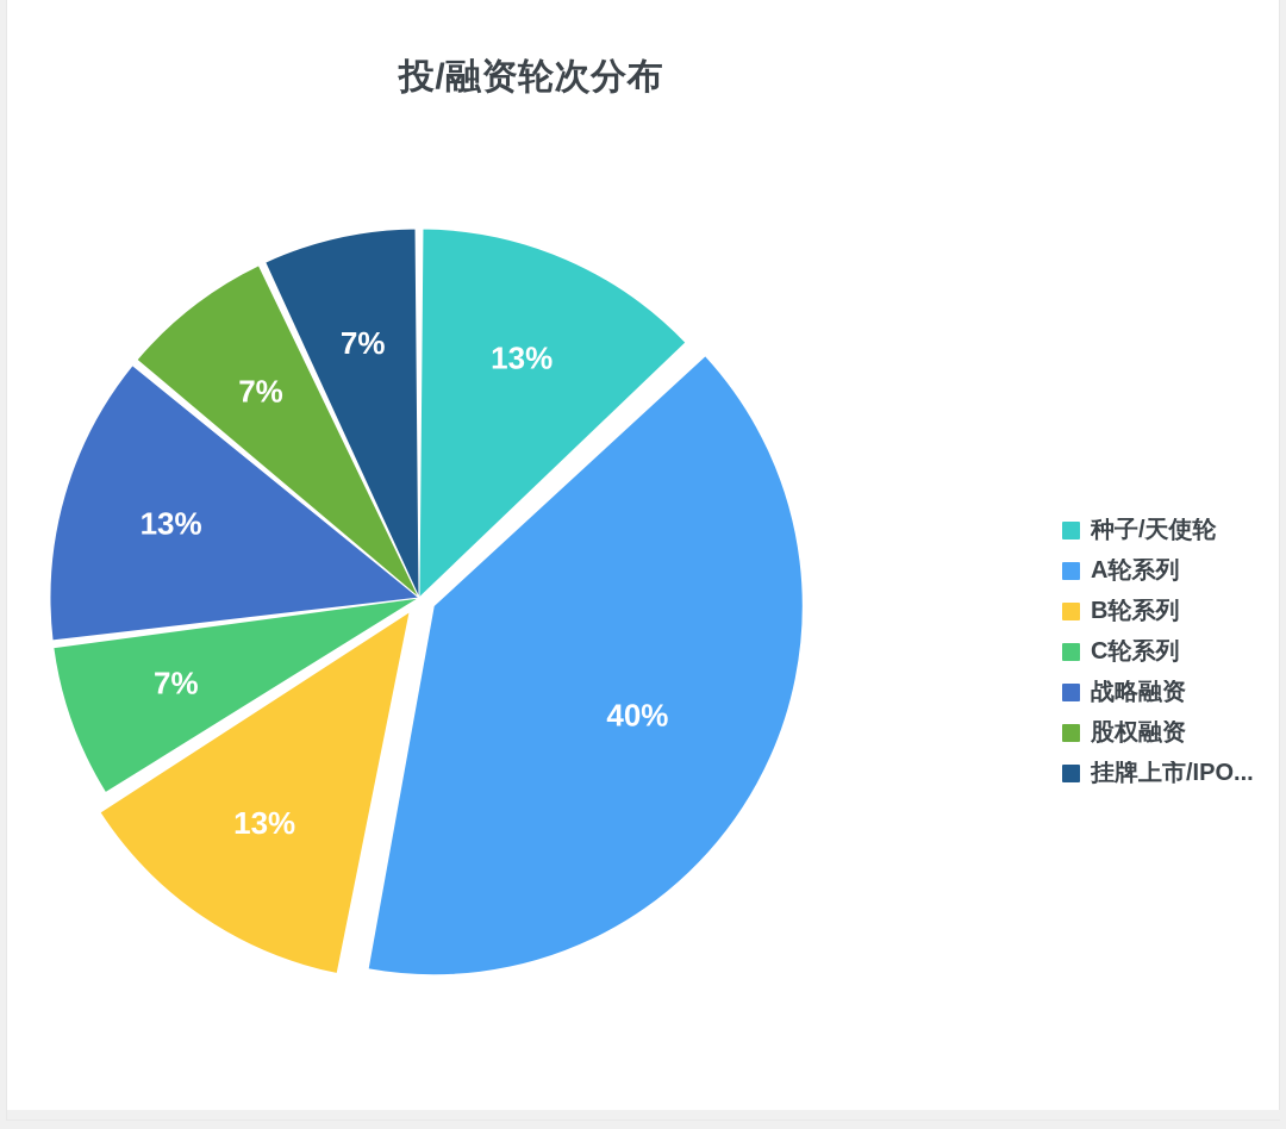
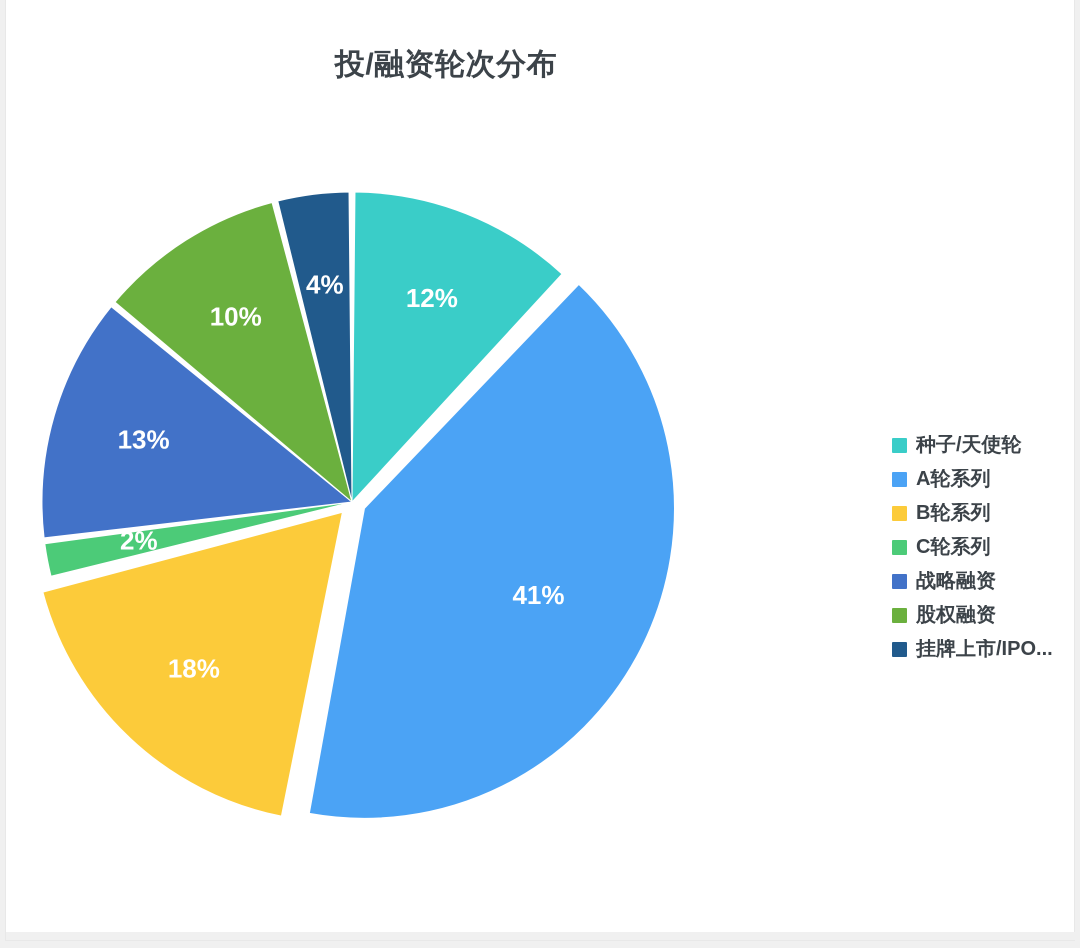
种子/天使轮: 13% -> 12%
A轮系列: 40% -> 41%
B轮系列: 13% -> 18%
C轮系列: 7% -> 2%
股权融资: 7% -> 10%
挂牌上市/IPO...: 7% -> 4%
